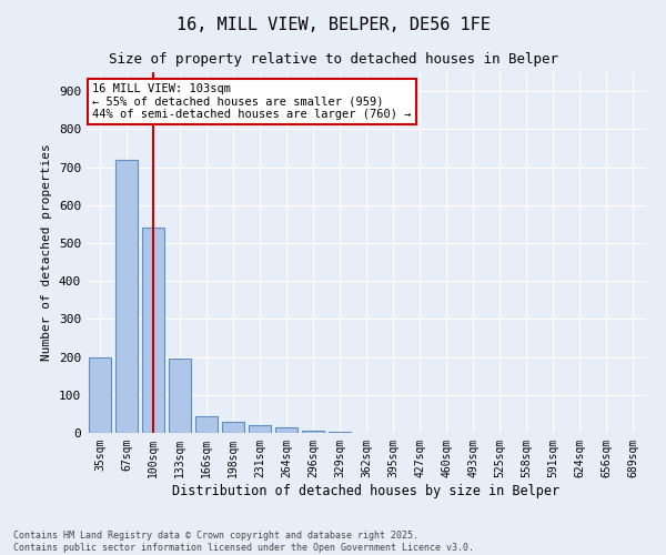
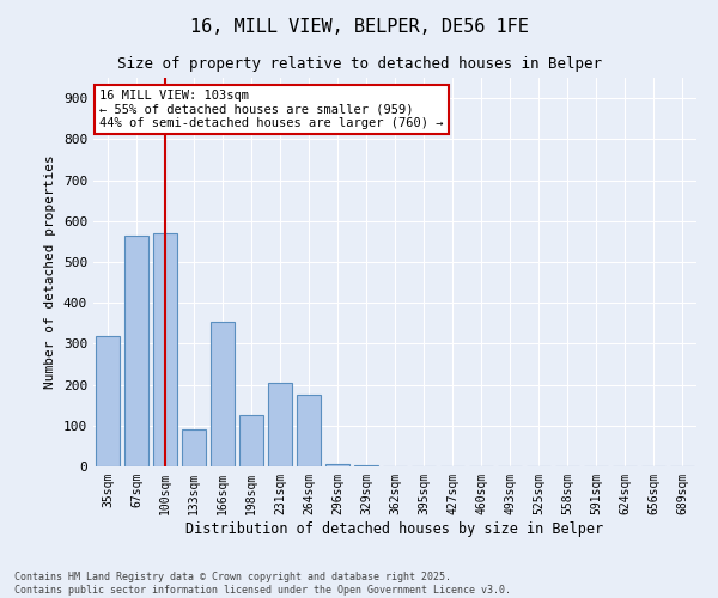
35sqm: 200 -> 320
67sqm: 720 -> 565
100sqm: 540 -> 570
133sqm: 195 -> 90
166sqm: 45 -> 355
198sqm: 30 -> 125
231sqm: 20 -> 205
264sqm: 15 -> 175
